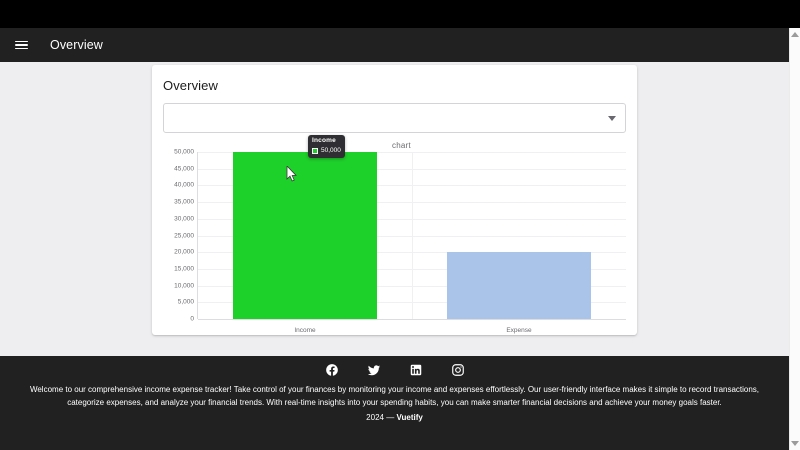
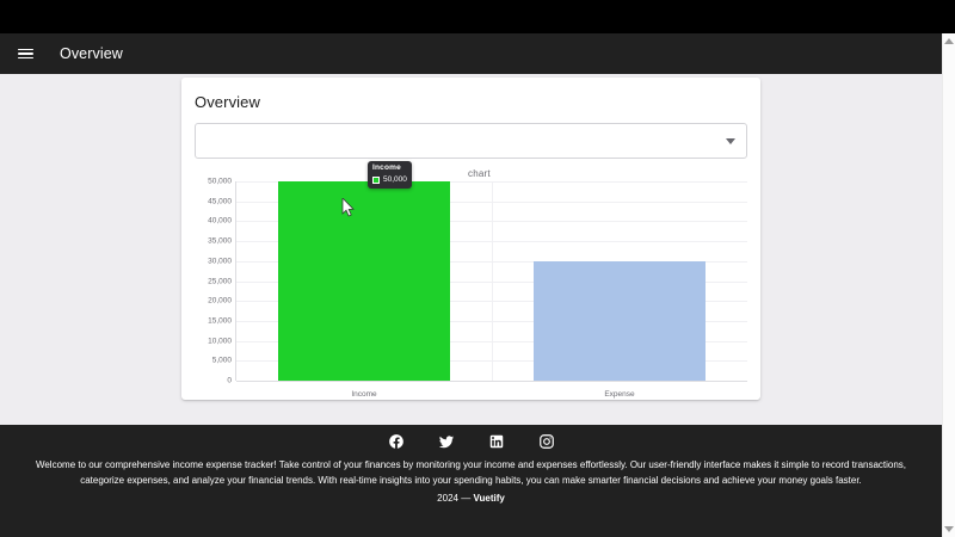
Expense: 20000 -> 30000
